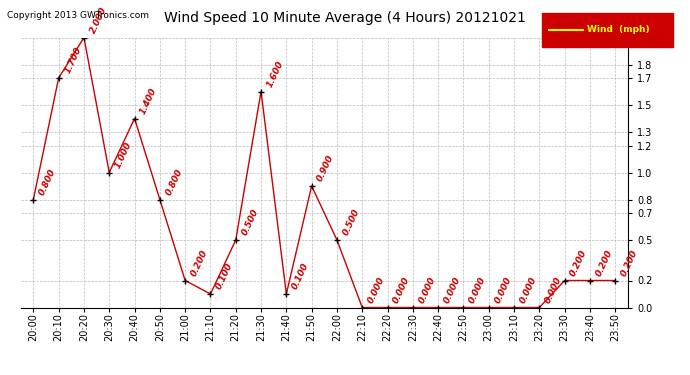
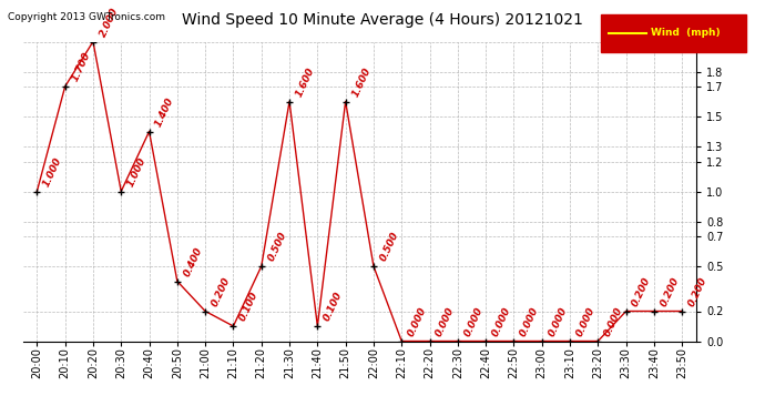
20:00: 0.800 -> 1.000
20:50: 0.800 -> 0.400
21:50: 0.900 -> 1.600
